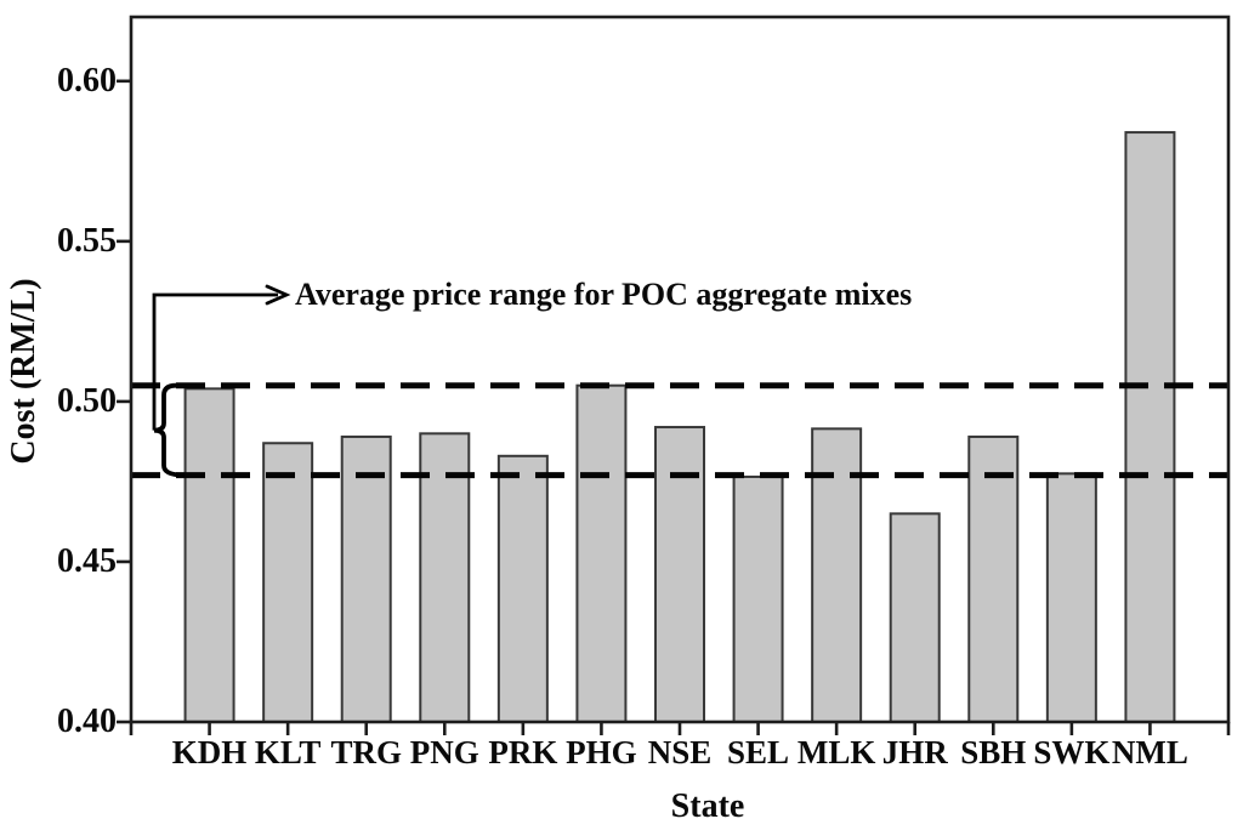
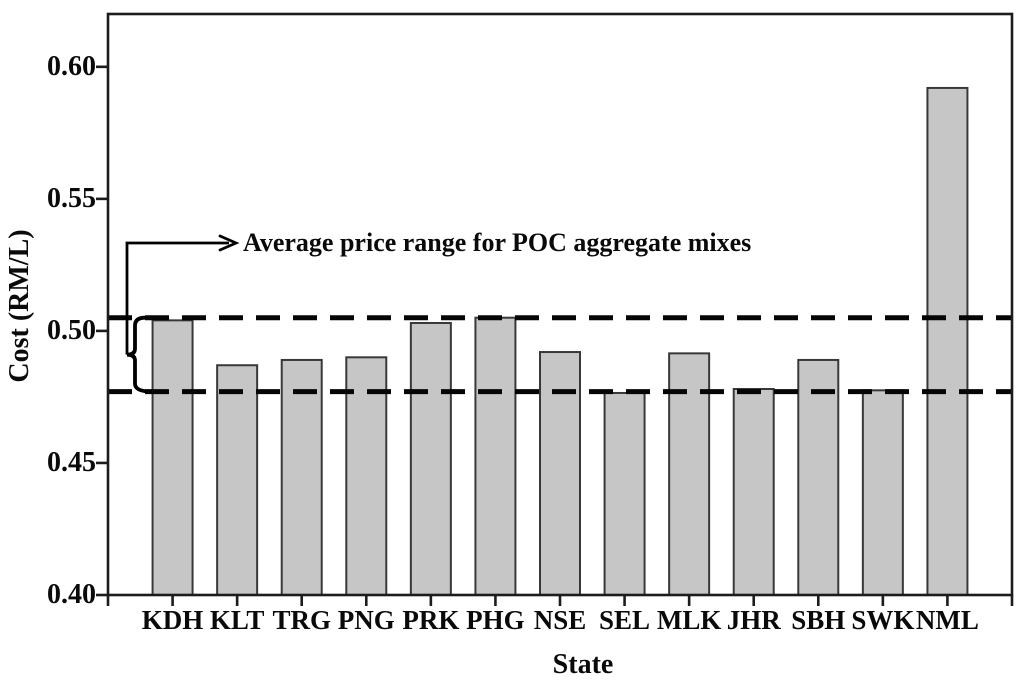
PRK: 0.483 -> 0.503
JHR: 0.465 -> 0.478
NML: 0.584 -> 0.592
